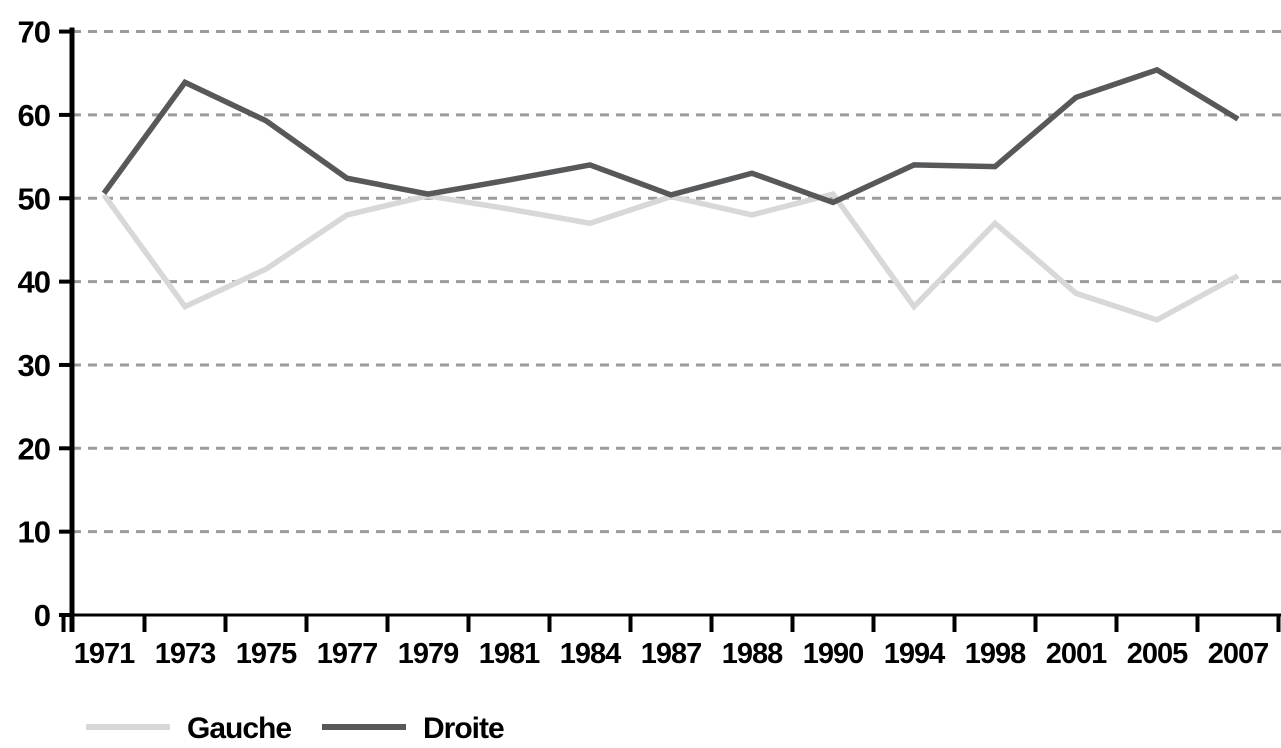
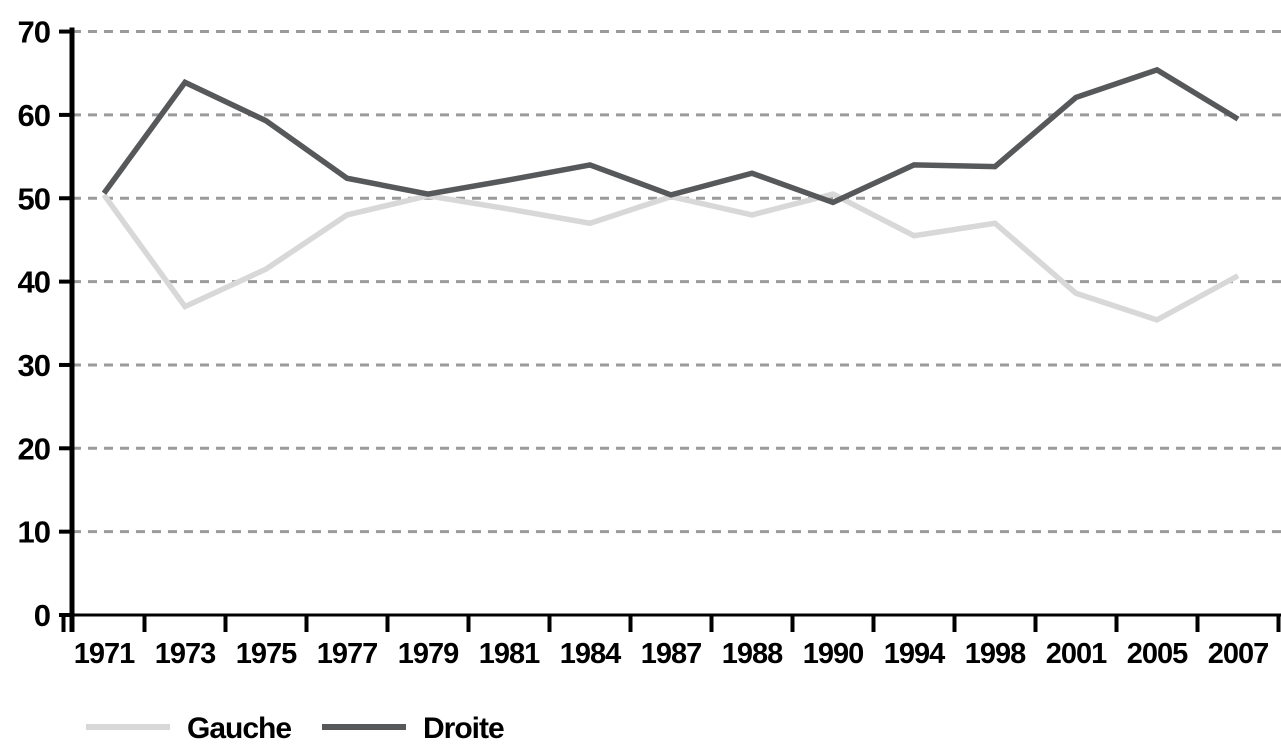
Gauche/1994: 37 -> 46
